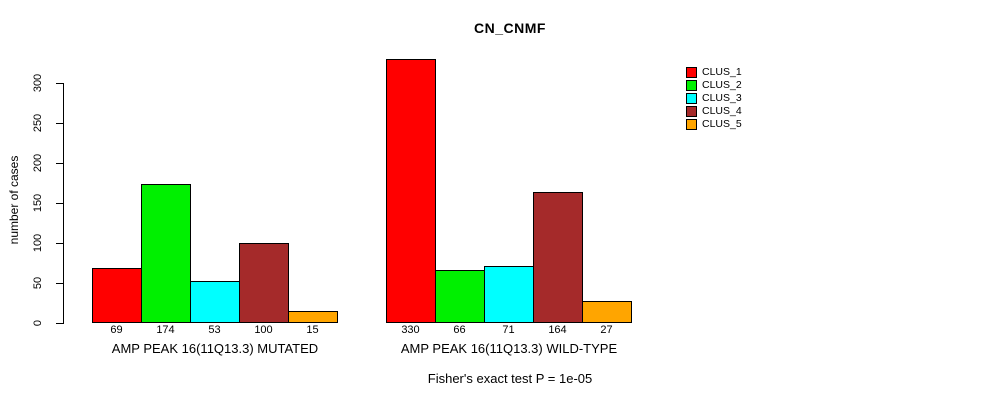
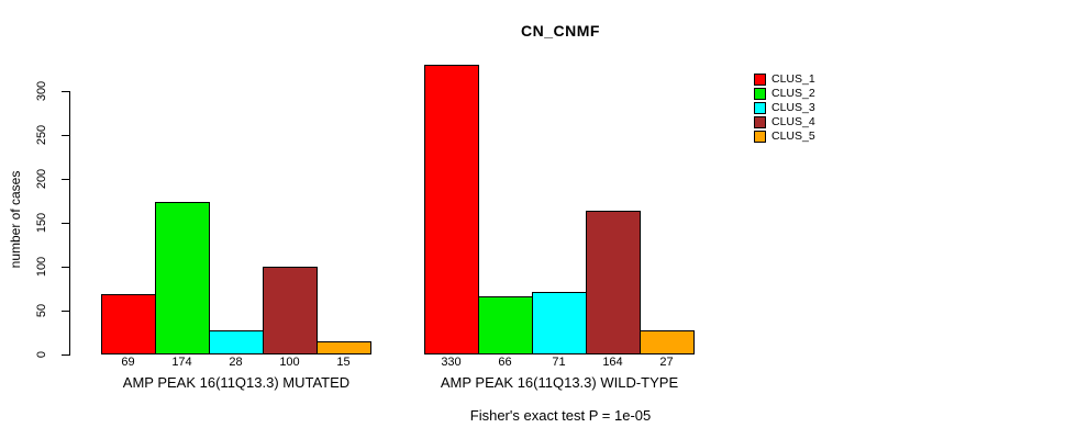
CLUS_3/AMP PEAK 16(11Q13.3) MUTATED: 53 -> 28
